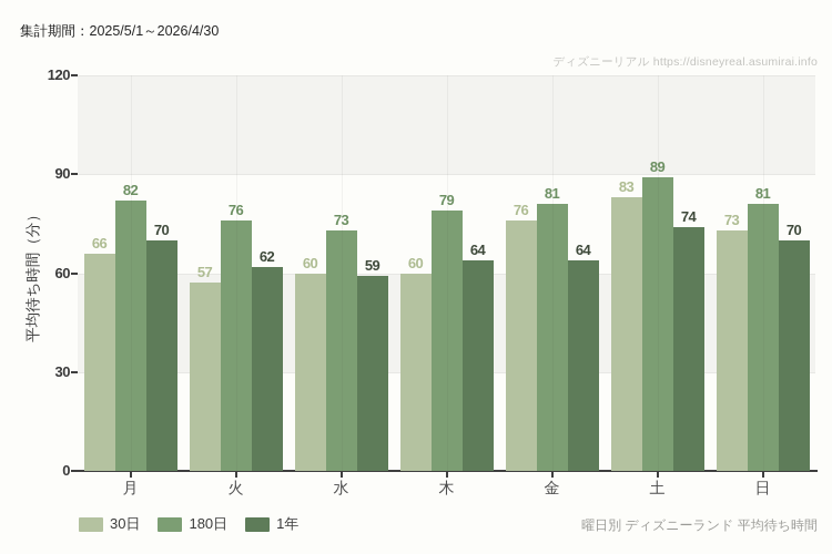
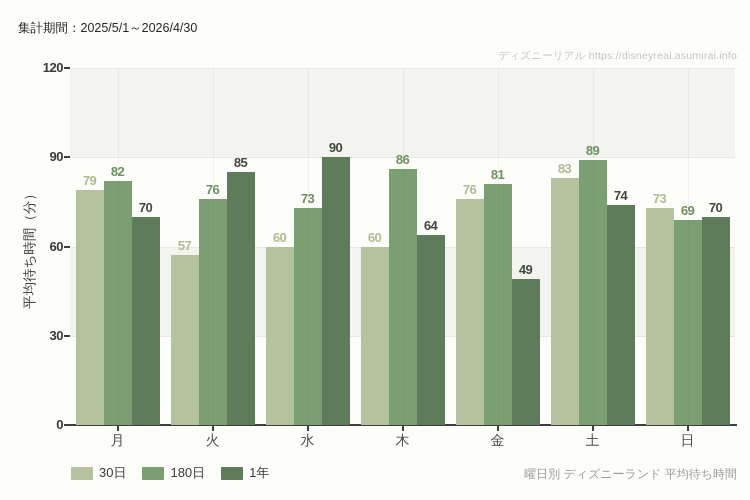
30日/月: 66 -> 79
1年/火: 62 -> 85
1年/水: 59 -> 90
180日/木: 79 -> 86
1年/金: 64 -> 49
180日/日: 81 -> 69
